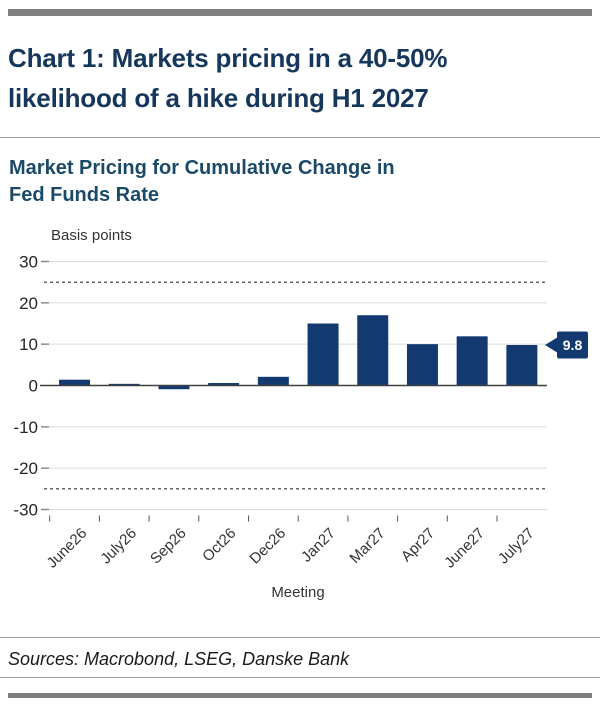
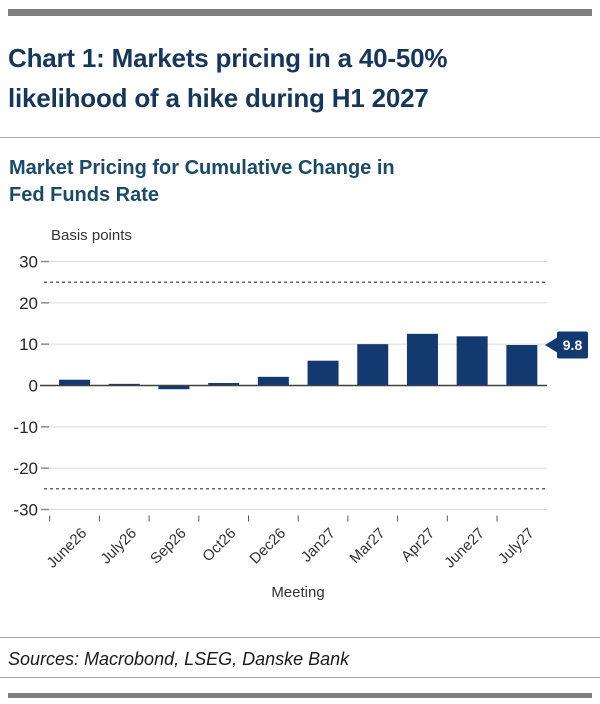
Jan27: 15 -> 6
Mar27: 17 -> 10
Apr27: 10 -> 12
